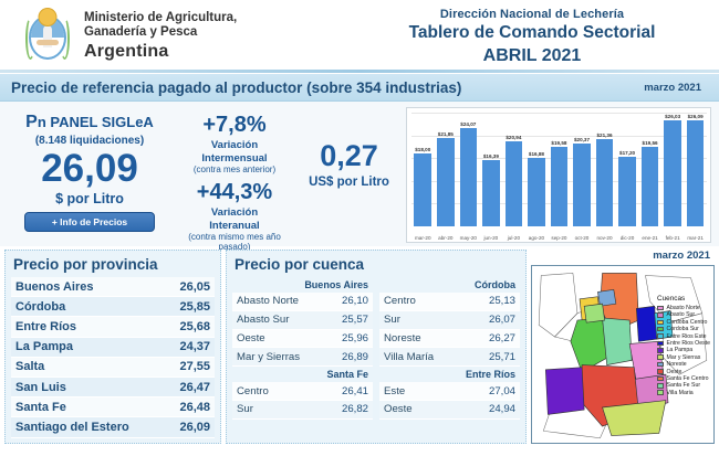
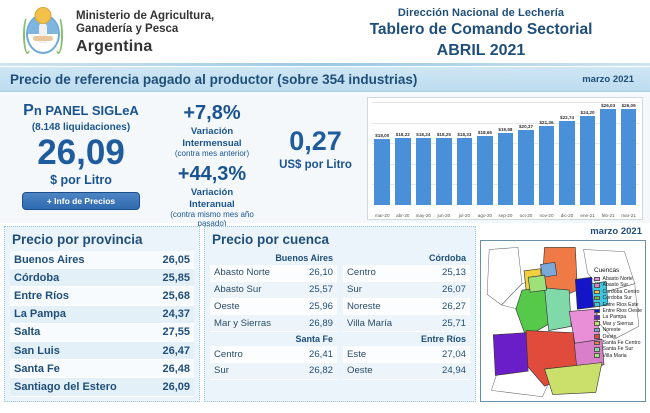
abr-20: $21,85 -> $18,22
may-20: $24,07 -> $18,24
jun-20: $16,39 -> $18,25
jul-20: $20,94 -> $18,33
ago-20: $16,88 -> $18,65
dic-20: $17,20 -> $22,74
ene-21: $19,56 -> $24,20
